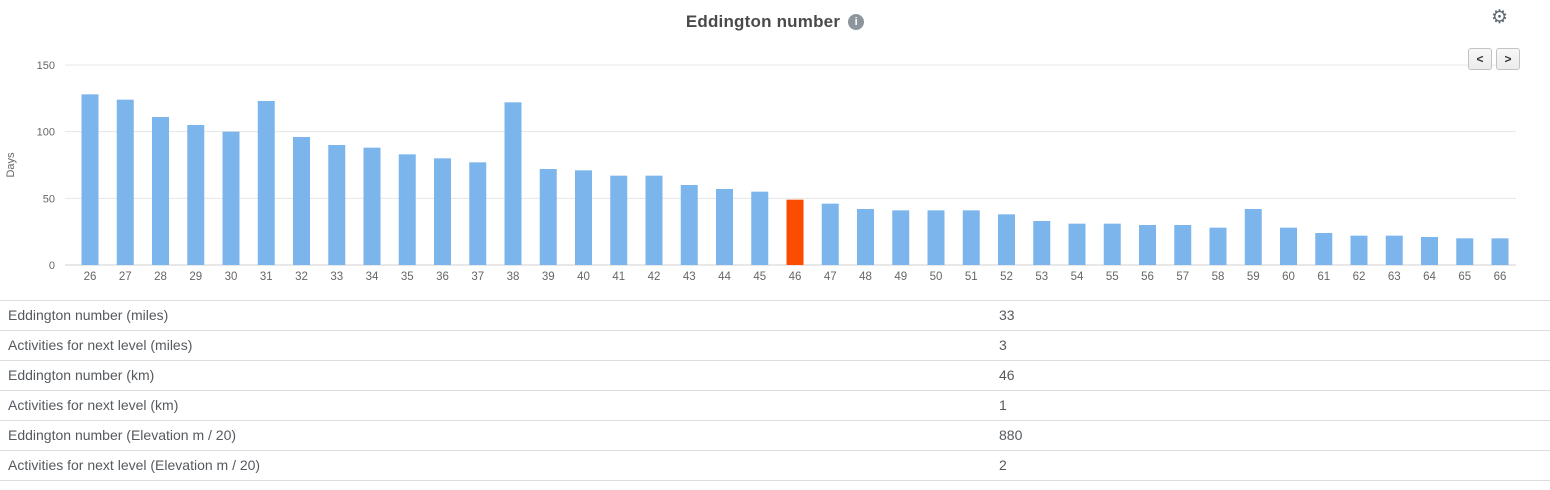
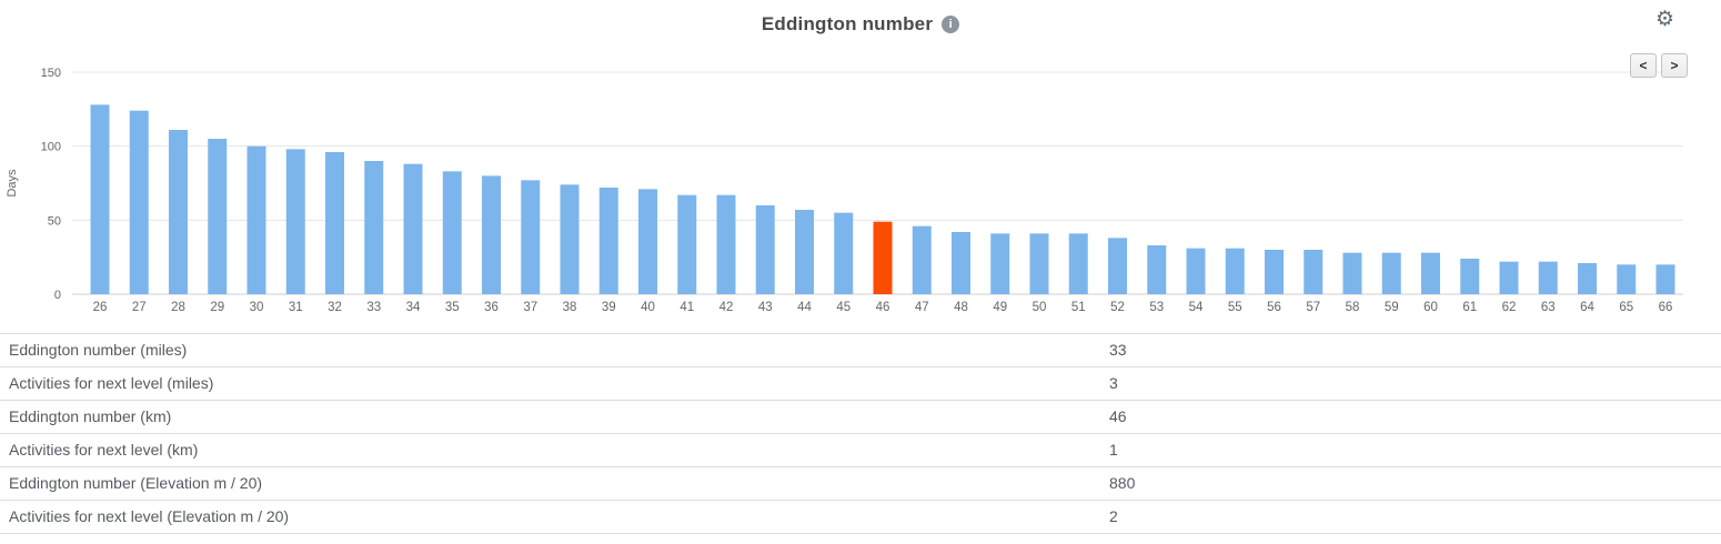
31: 123 -> 98
38: 122 -> 74
59: 42 -> 28
